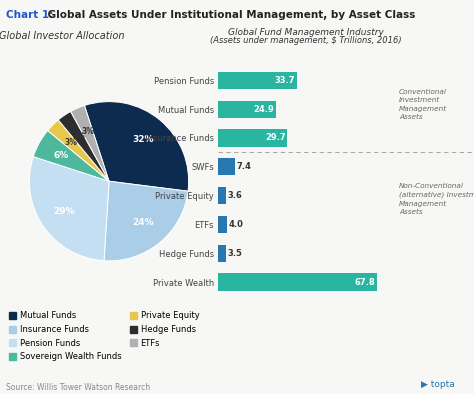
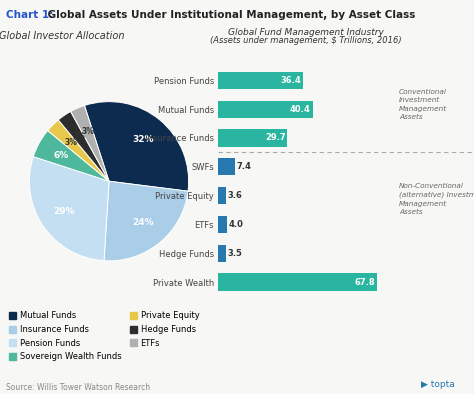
Pension Funds: 33.7 -> 36.4
Mutual Funds: 24.9 -> 40.4
